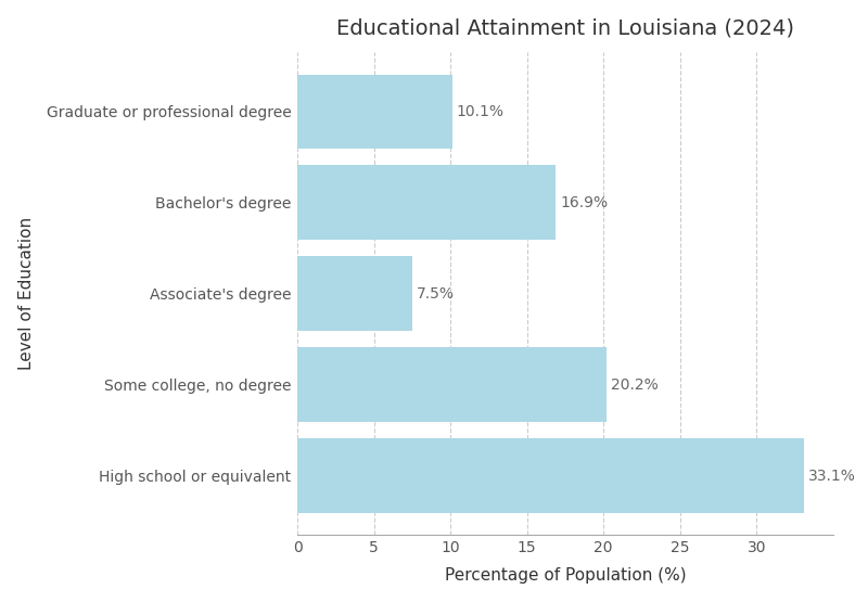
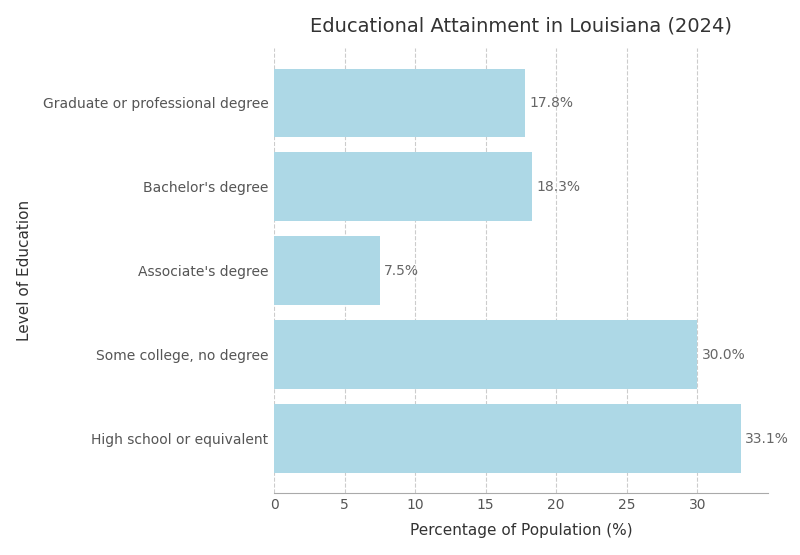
Graduate or professional degree: 10.1% -> 17.8%
Bachelor's degree: 16.9% -> 18.3%
Some college, no degree: 20.2% -> 30.0%
